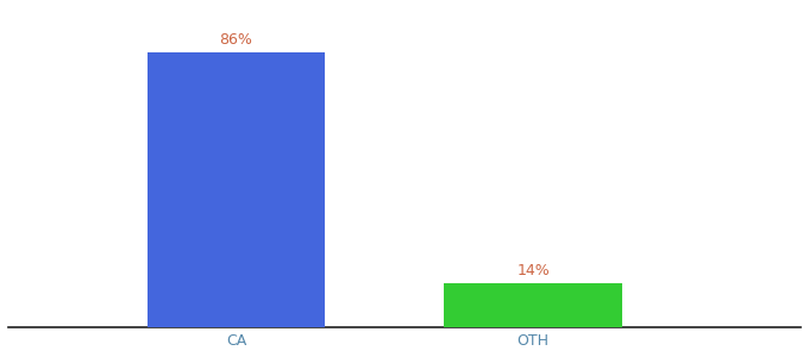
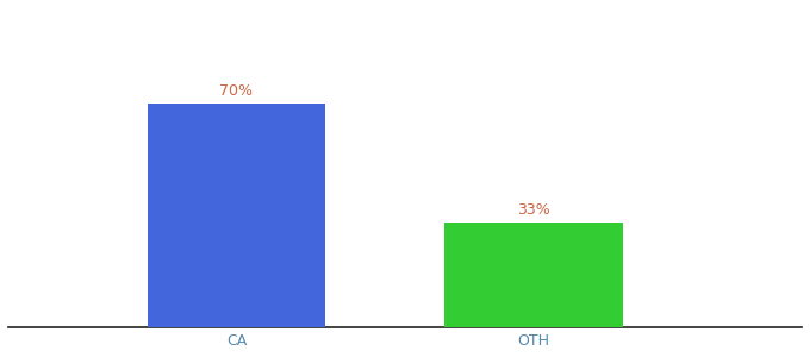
CA: 86% -> 70%
OTH: 14% -> 33%
